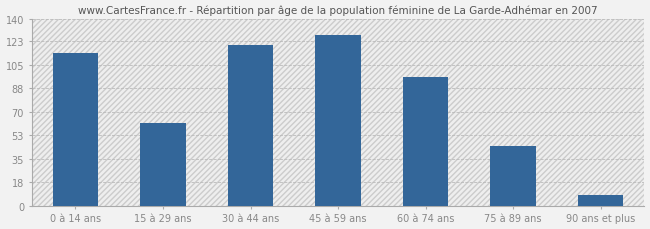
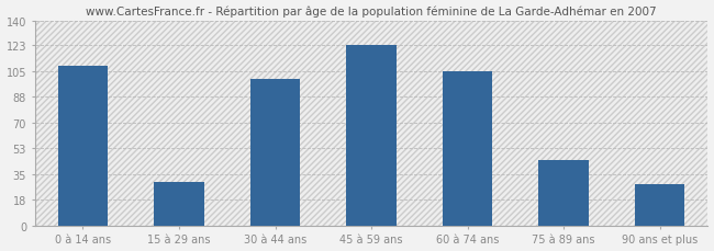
0 à 14 ans: 114 -> 109
15 à 29 ans: 62 -> 30
30 à 44 ans: 120 -> 100
45 à 59 ans: 128 -> 123
60 à 74 ans: 96 -> 105
90 ans et plus: 8 -> 28
